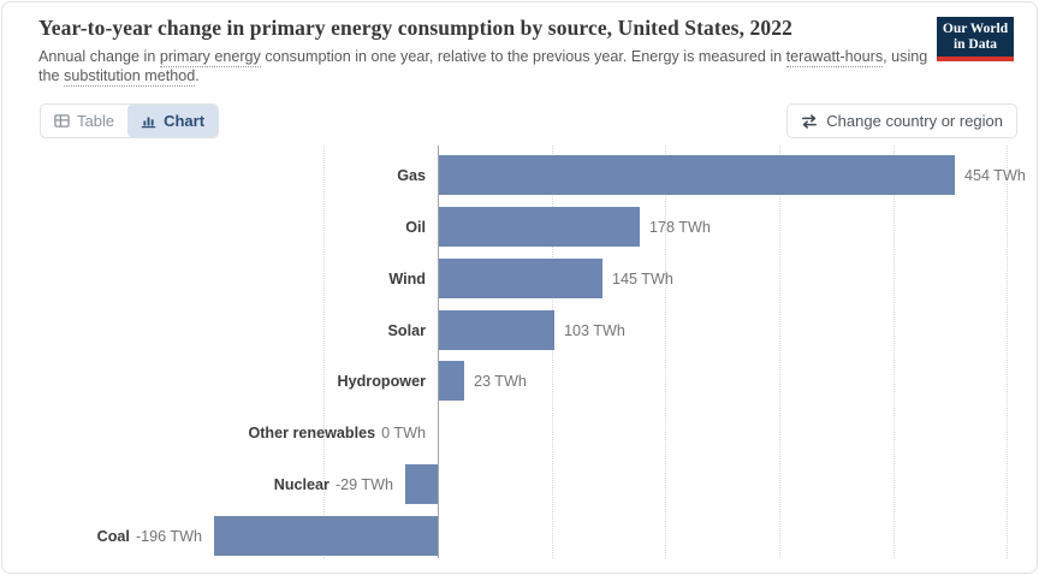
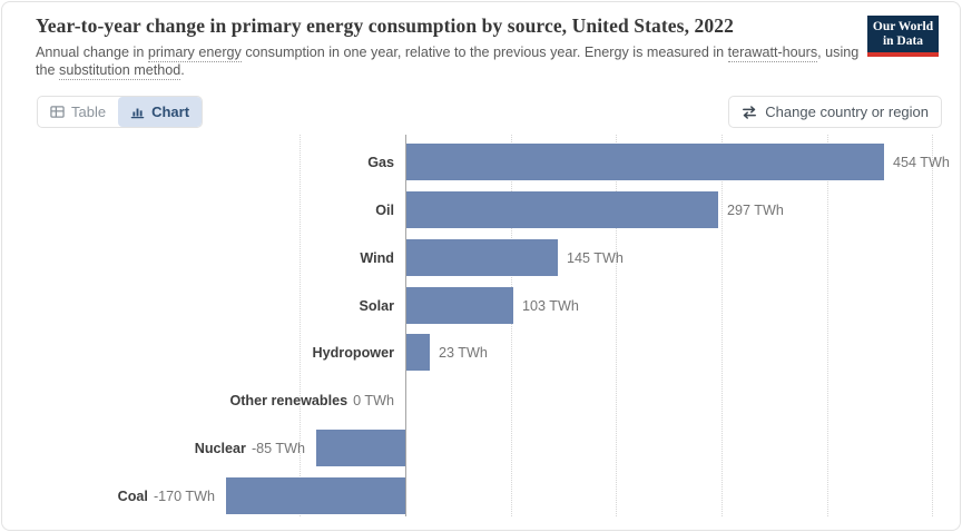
Oil: 178 -> 297
Nuclear: -29 -> -85
Coal: -196 -> -170
